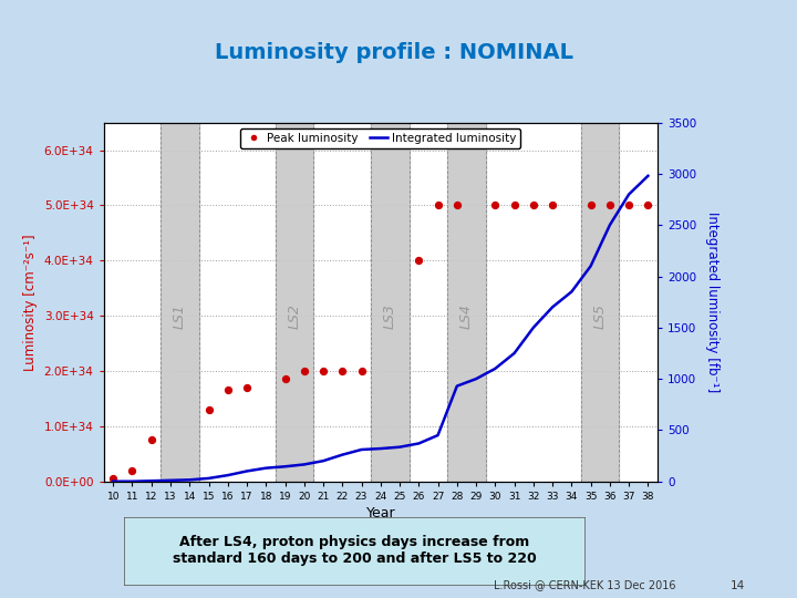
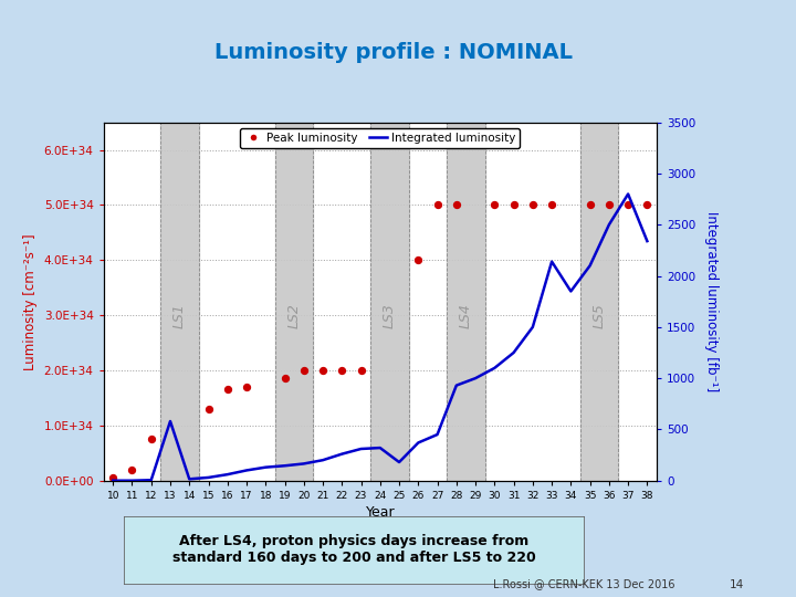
Integrated luminosity/13: 10 -> 580
Integrated luminosity/25: 340 -> 180
Integrated luminosity/33: 1700 -> 2140
Integrated luminosity/38: 2980 -> 2340
